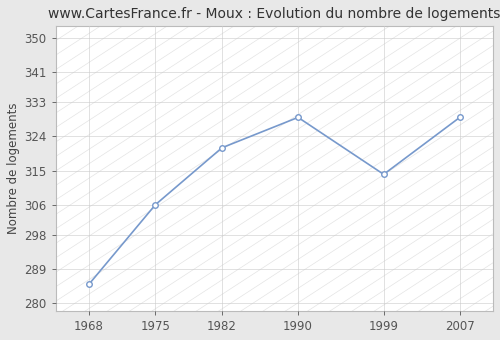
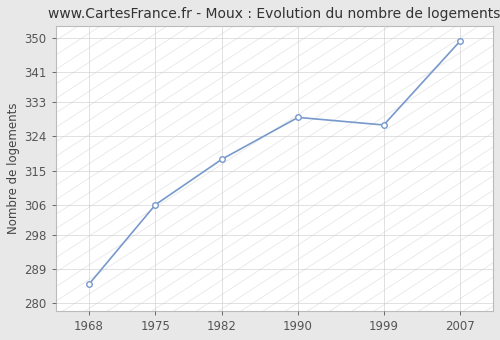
1982: 321 -> 318
1999: 314 -> 327
2007: 329 -> 349
